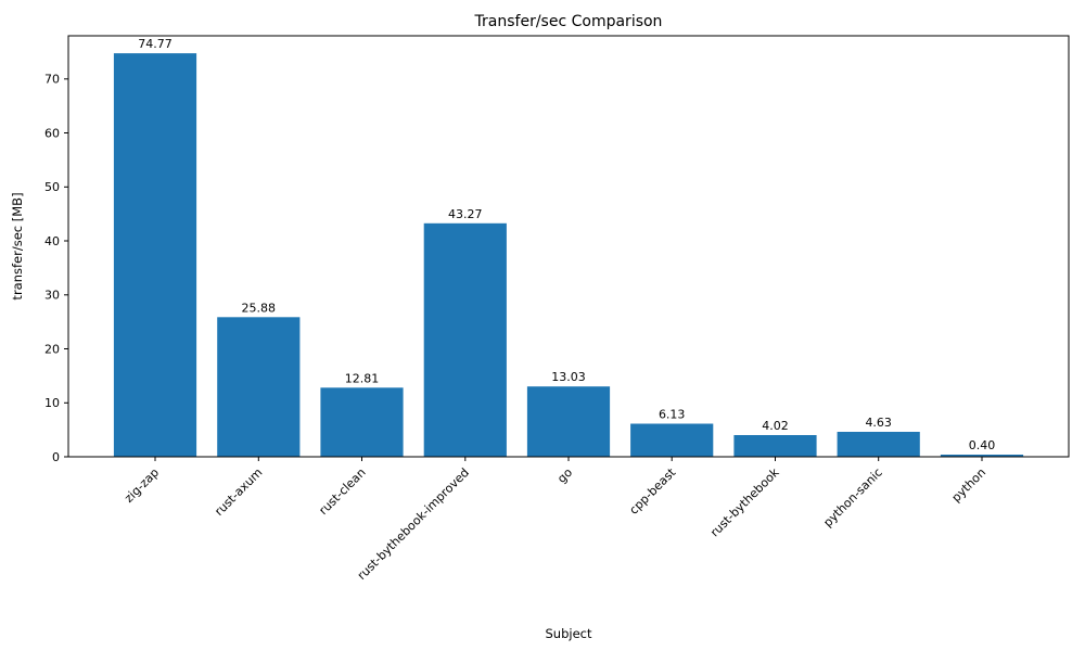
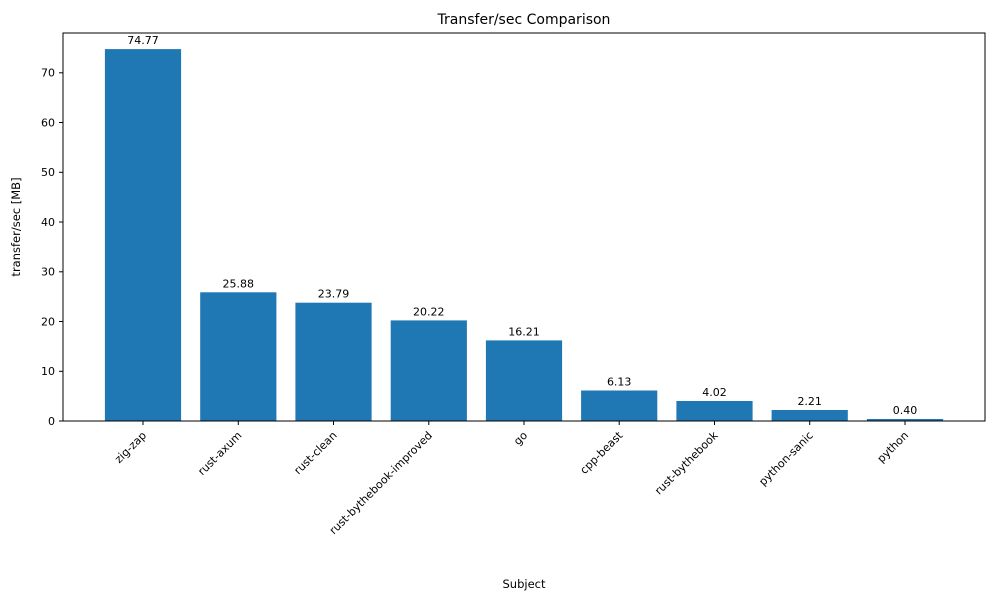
rust-clean: 12.81 -> 23.79
rust-bythebook-improved: 43.27 -> 20.22
go: 13.03 -> 16.21
python-sanic: 4.63 -> 2.21
